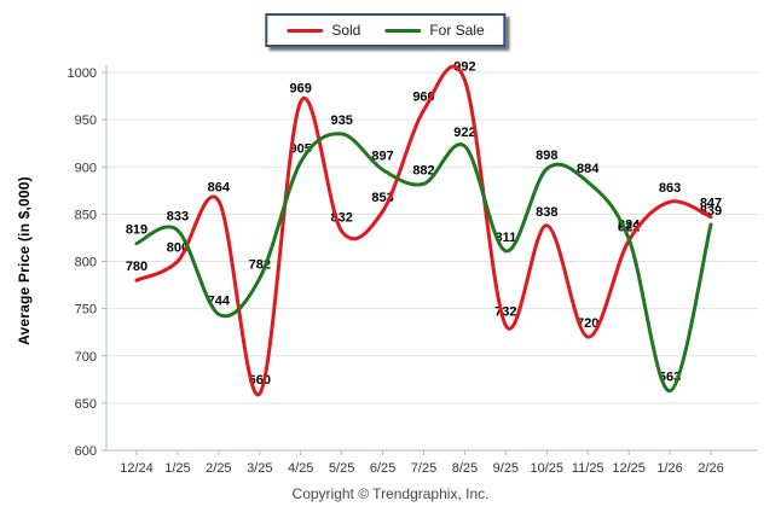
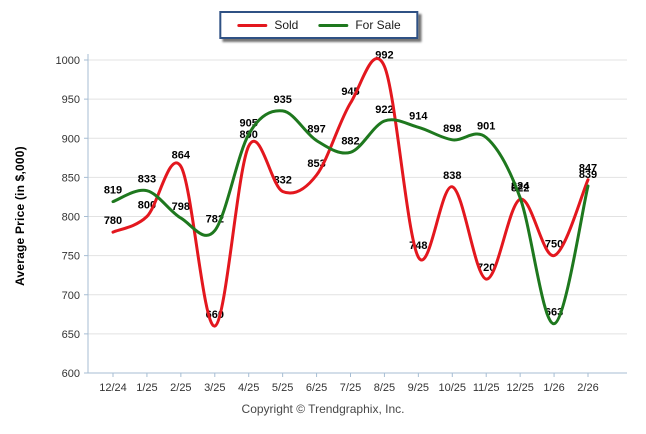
For Sale/2/25: 744 -> 798
Sold/4/25: 969 -> 890
Sold/7/25: 960 -> 945
Sold/9/25: 732 -> 748
For Sale/9/25: 811 -> 914
For Sale/11/25: 884 -> 901
Sold/1/26: 863 -> 750
